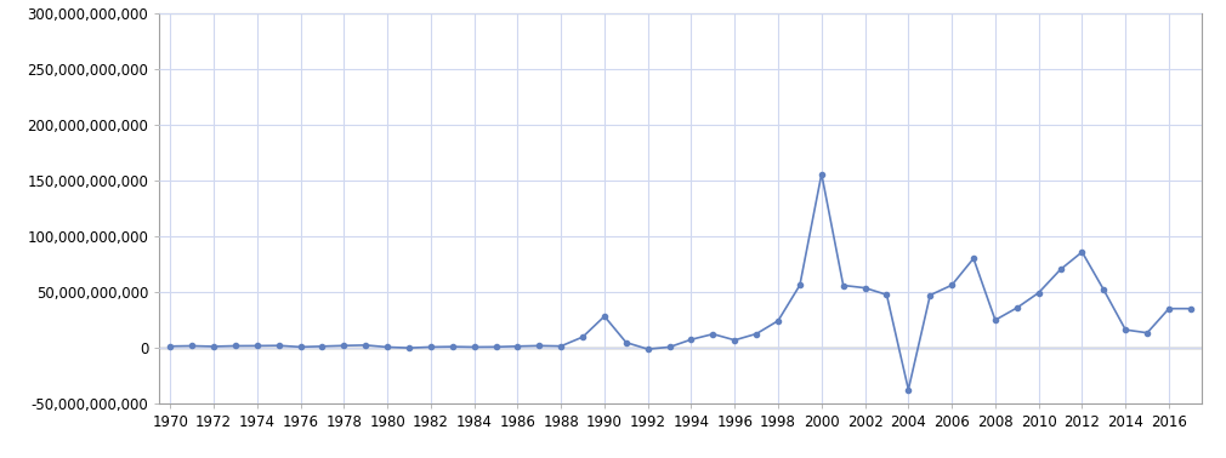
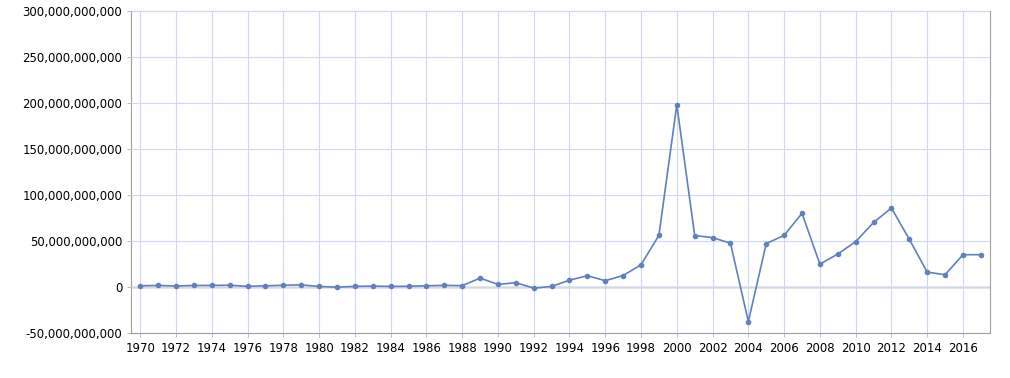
1990: 28,000,000,000 -> 3,000,000,000
2000: 156,000,000,000 -> 198,000,000,000
